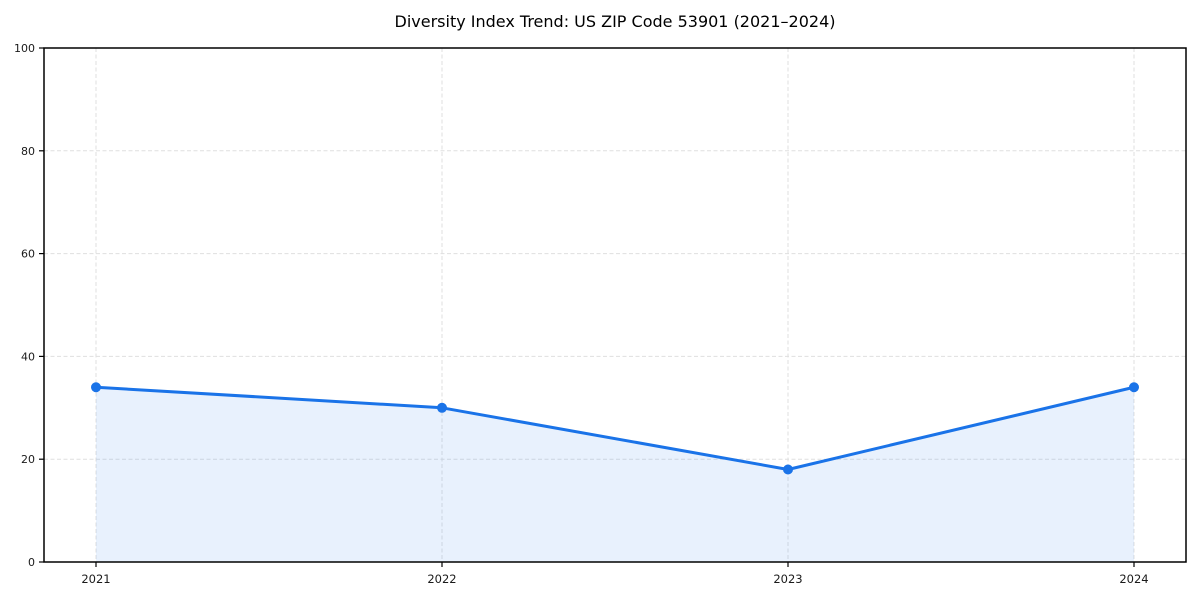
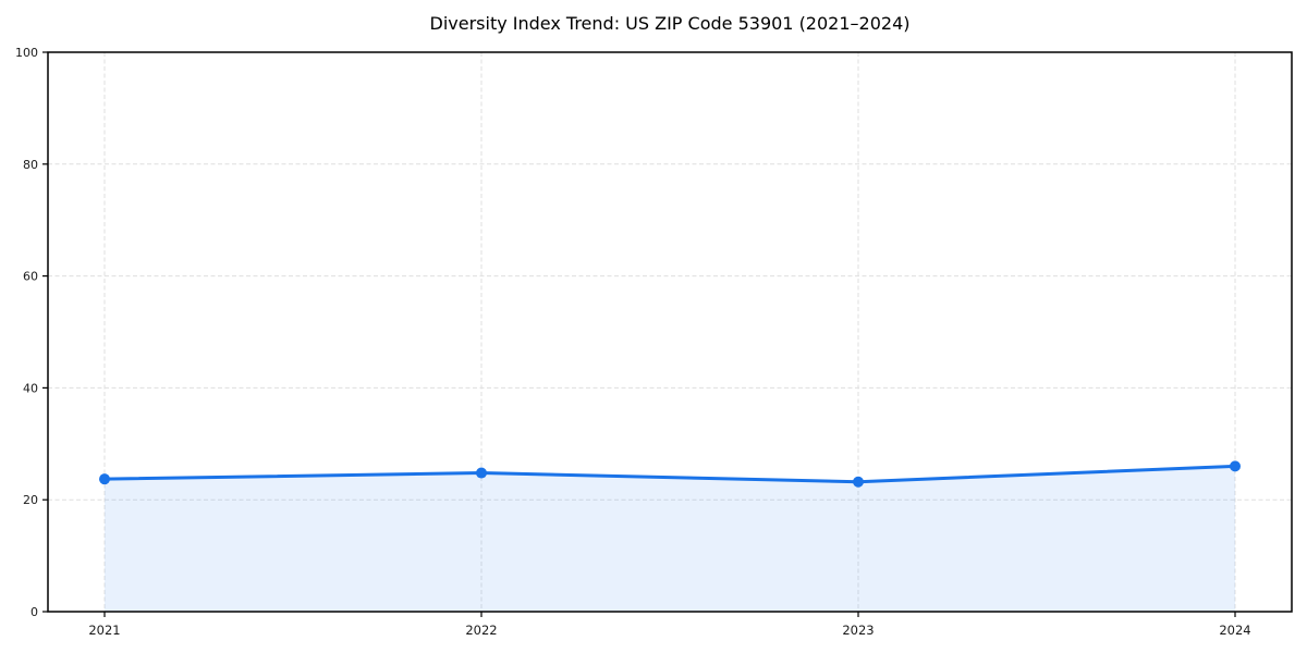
2021: 34 -> 24
2022: 30 -> 25
2023: 18 -> 23
2024: 34 -> 26
